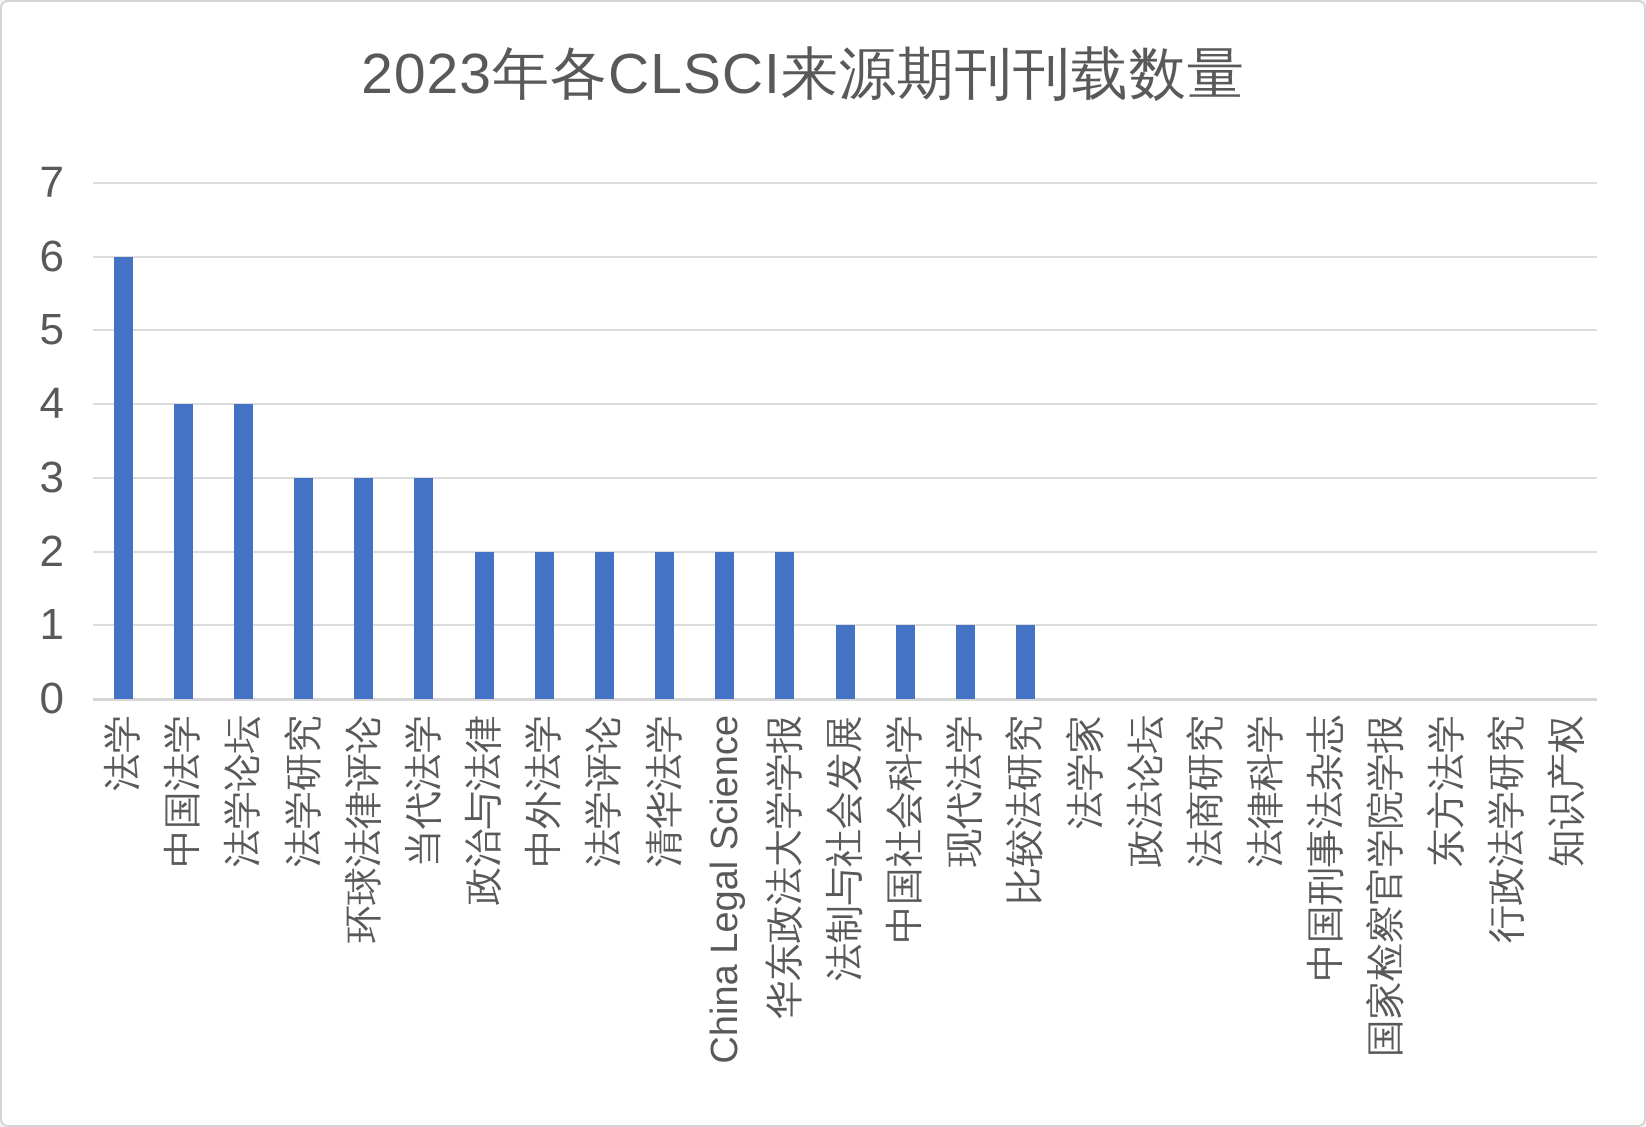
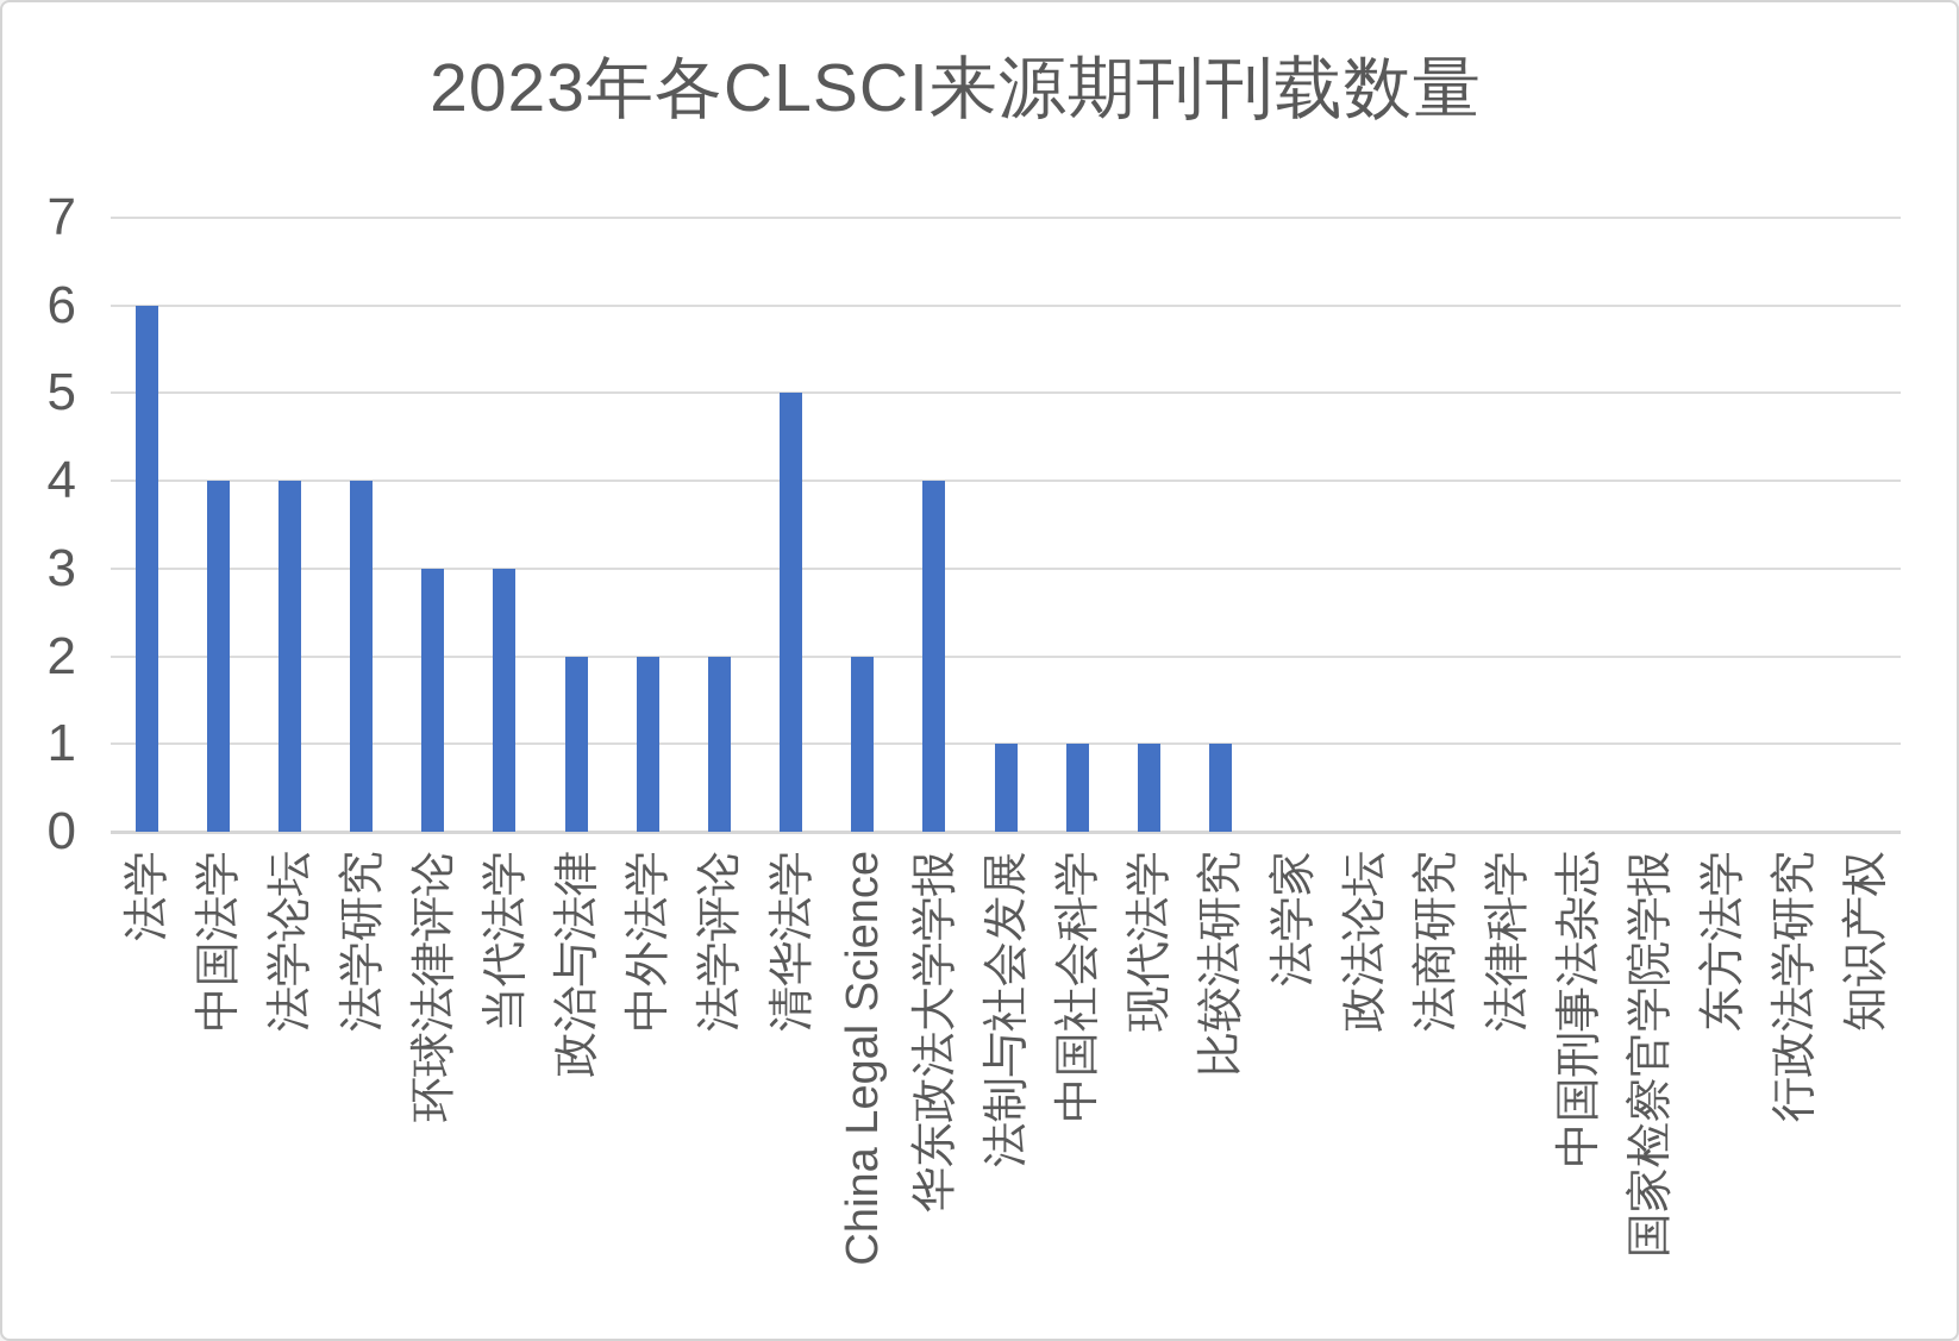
法学研究: 3 -> 4
清华法学: 2 -> 5
华东政法大学学报: 2 -> 4
